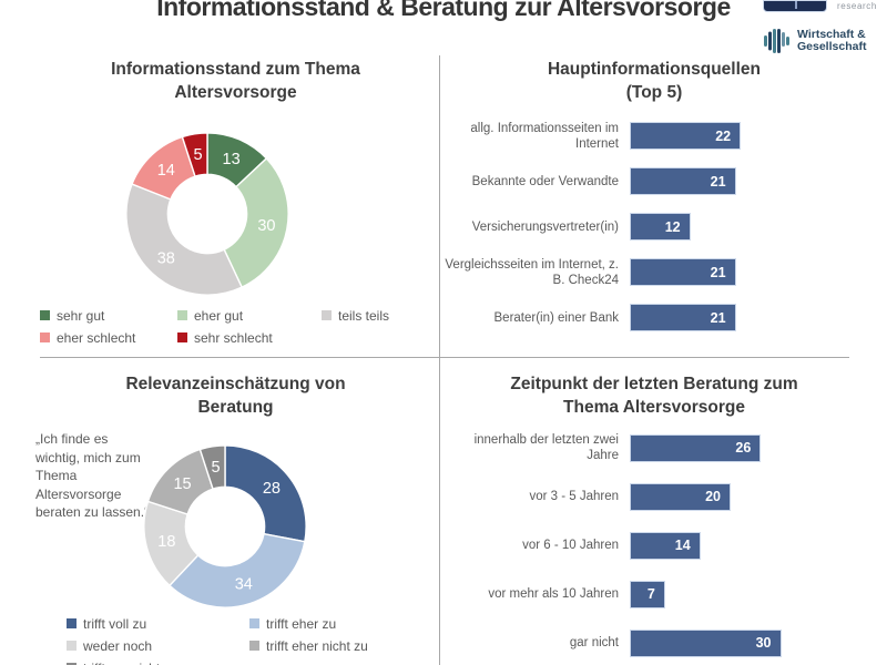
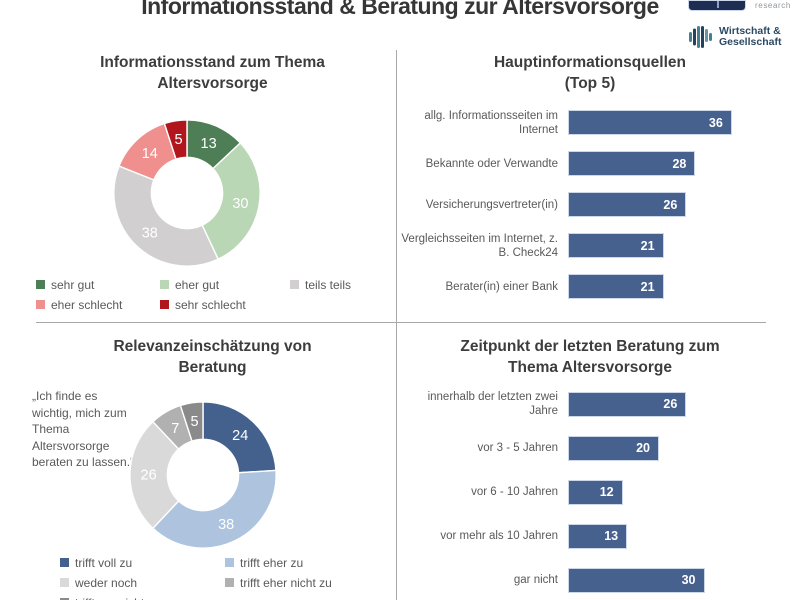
Hauptinformationsquellen (Top 5)/allg. Informationsseiten im Internet: 22 -> 36
Hauptinformationsquellen (Top 5)/Bekannte oder Verwandte: 21 -> 28
Hauptinformationsquellen (Top 5)/Versicherungsvertreter(in): 12 -> 26
Relevanzeinschätzung von Beratung/trifft voll zu: 28 -> 24
Relevanzeinschätzung von Beratung/trifft eher zu: 34 -> 38
Relevanzeinschätzung von Beratung/weder noch: 18 -> 26
Relevanzeinschätzung von Beratung/trifft eher nicht zu: 15 -> 7
Zeitpunkt der letzten Beratung zum Thema Altersvorsorge/vor 6 - 10 Jahren: 14 -> 12
Zeitpunkt der letzten Beratung zum Thema Altersvorsorge/vor mehr als 10 Jahren: 7 -> 13
